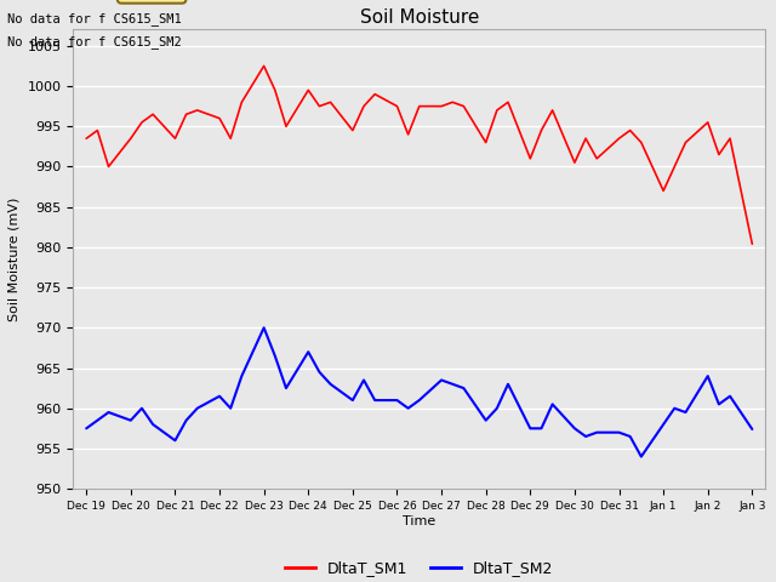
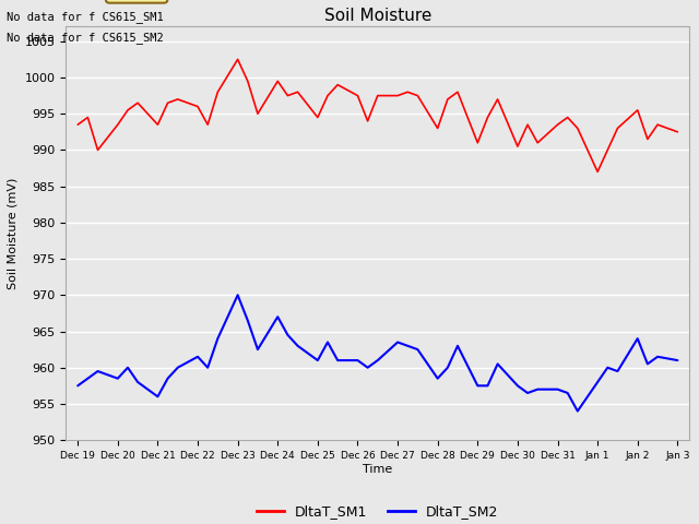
DltaT_SM1/Jan 3: 980.4 -> 992.5
DltaT_SM2/Jan 3: 957.4 -> 961.0
